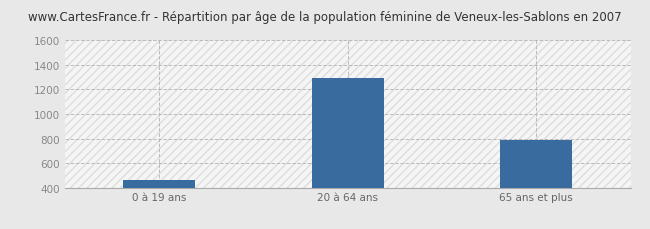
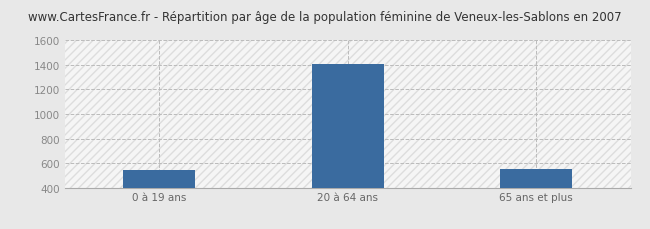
0 à 19 ans: 460 -> 540
20 à 64 ans: 1290 -> 1410
65 ans et plus: 790 -> 560
